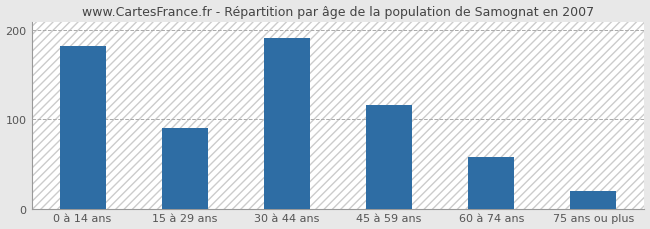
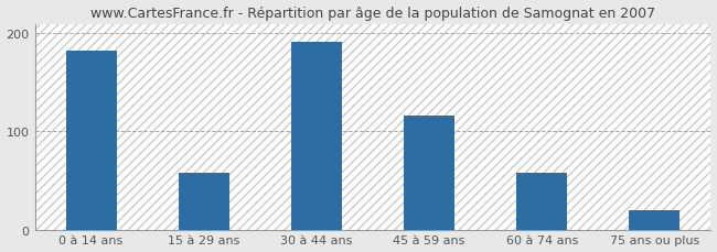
15 à 29 ans: 90 -> 58
